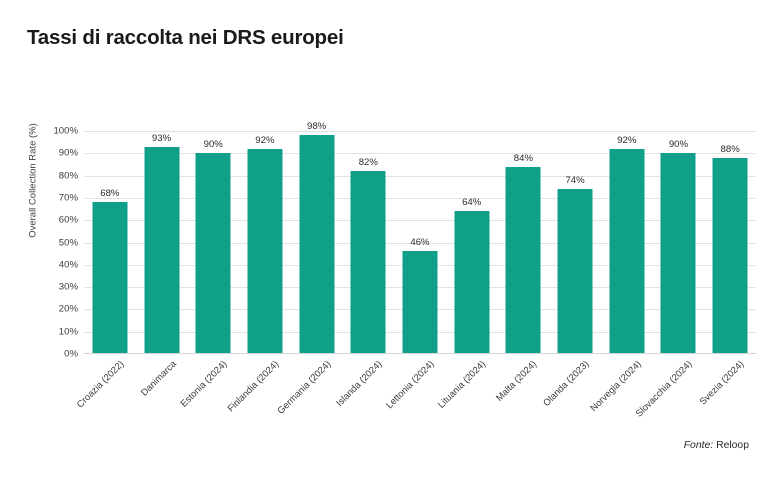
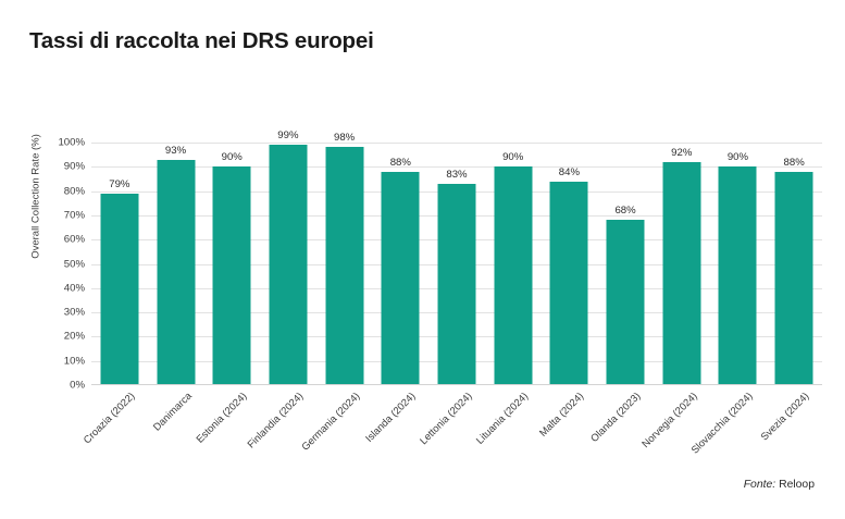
Croazia (2022): 68% -> 79%
Finlandia (2024): 92% -> 99%
Islanda (2024): 82% -> 88%
Lettonia (2024): 46% -> 83%
Lituania (2024): 64% -> 90%
Olanda (2023): 74% -> 68%
